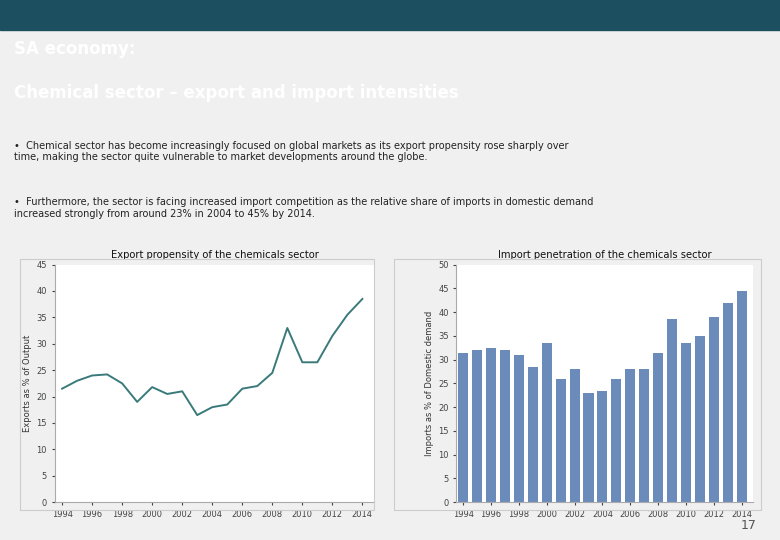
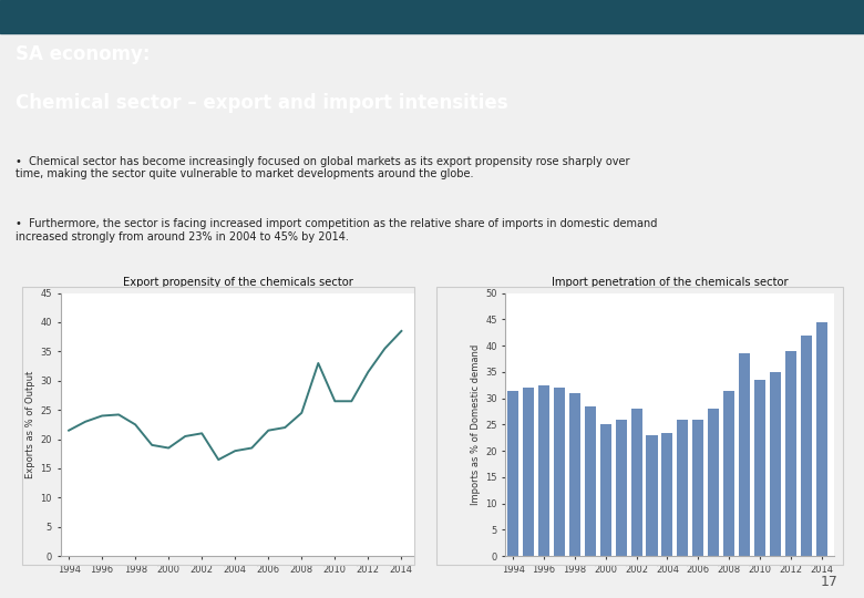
Export propensity of the chemicals sector/2000: 21.8 -> 18.5
Import penetration of the chemicals sector/2000: 33.5 -> 25.0
Import penetration of the chemicals sector/2006: 28.0 -> 26.0
